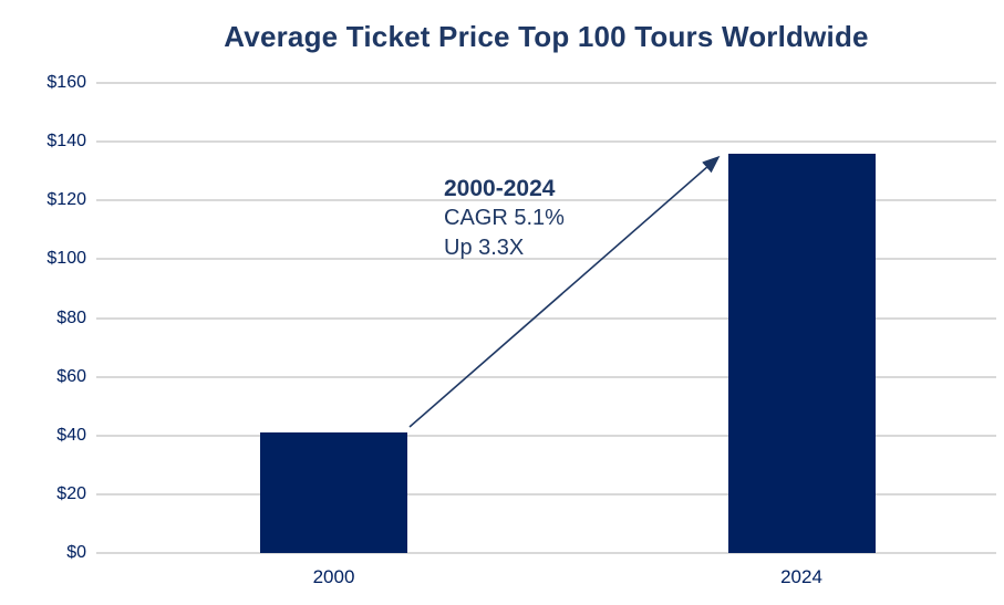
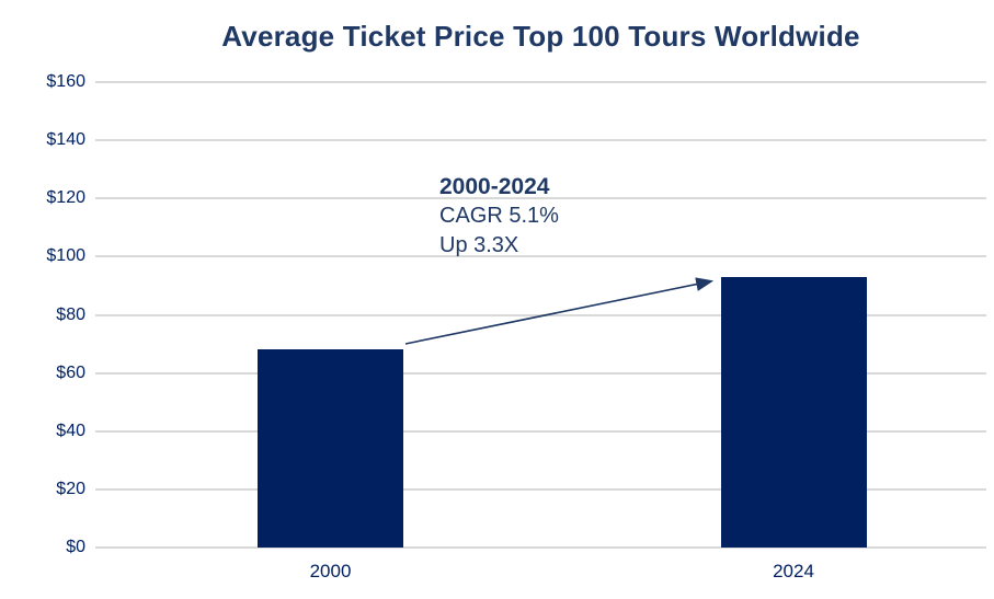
2000: $41 -> $68
2024: $136 -> $93
